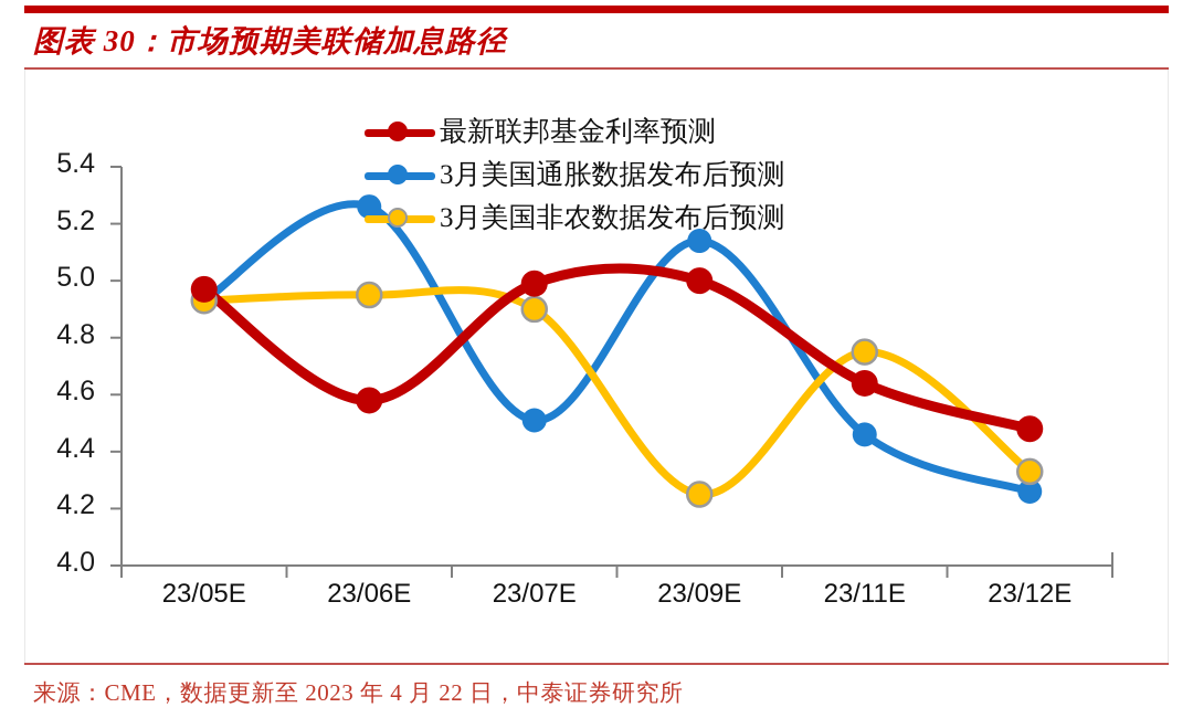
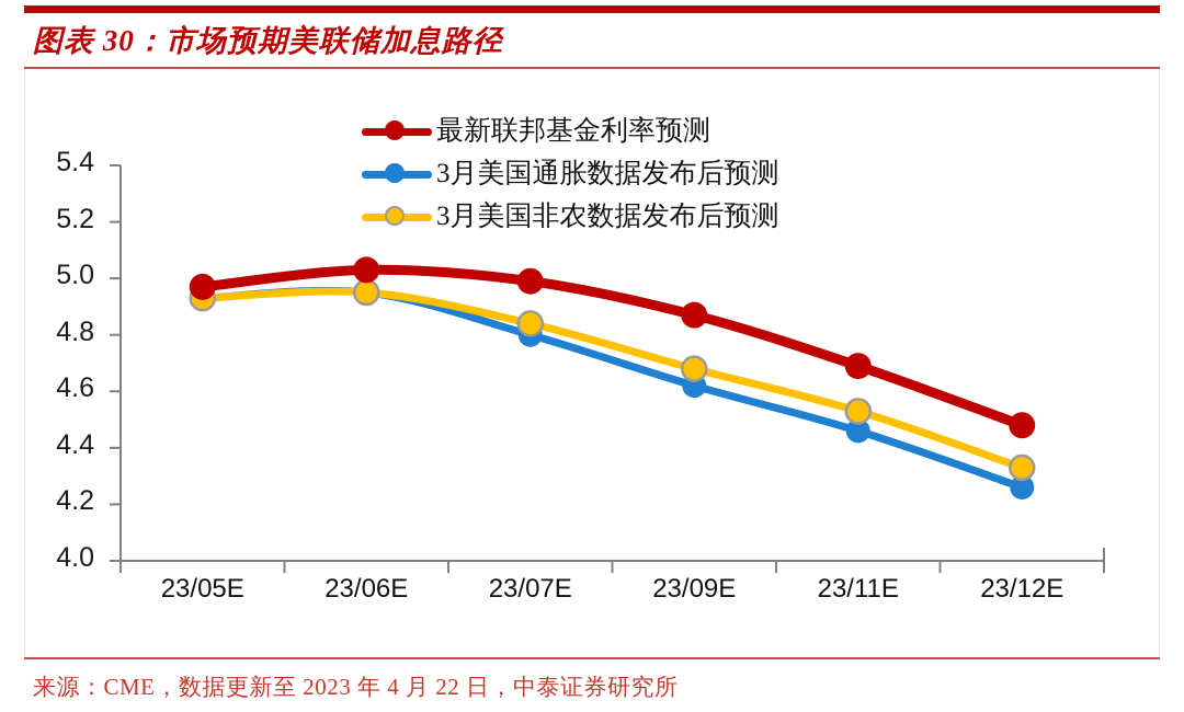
最新联邦基金利率预测/23/06E: 4.58 -> 5.03
3月美国通胀数据发布后预测/23/06E: 5.26 -> 4.95
3月美国通胀数据发布后预测/23/07E: 4.51 -> 4.80
3月美国非农数据发布后预测/23/07E: 4.90 -> 4.84
最新联邦基金利率预测/23/09E: 5.00 -> 4.87
3月美国通胀数据发布后预测/23/09E: 5.14 -> 4.62
3月美国非农数据发布后预测/23/09E: 4.25 -> 4.68
最新联邦基金利率预测/23/11E: 4.64 -> 4.69
3月美国非农数据发布后预测/23/11E: 4.75 -> 4.53
